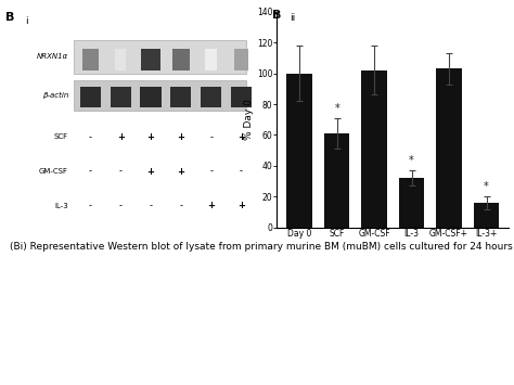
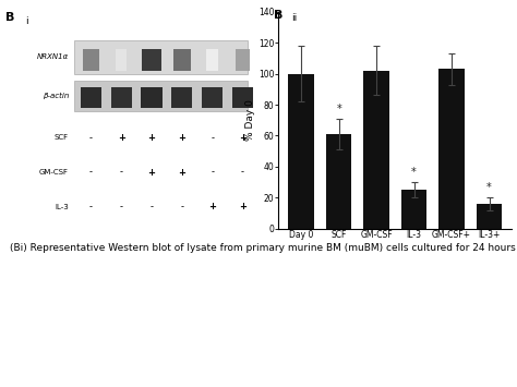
IL-3: 32 -> 25
